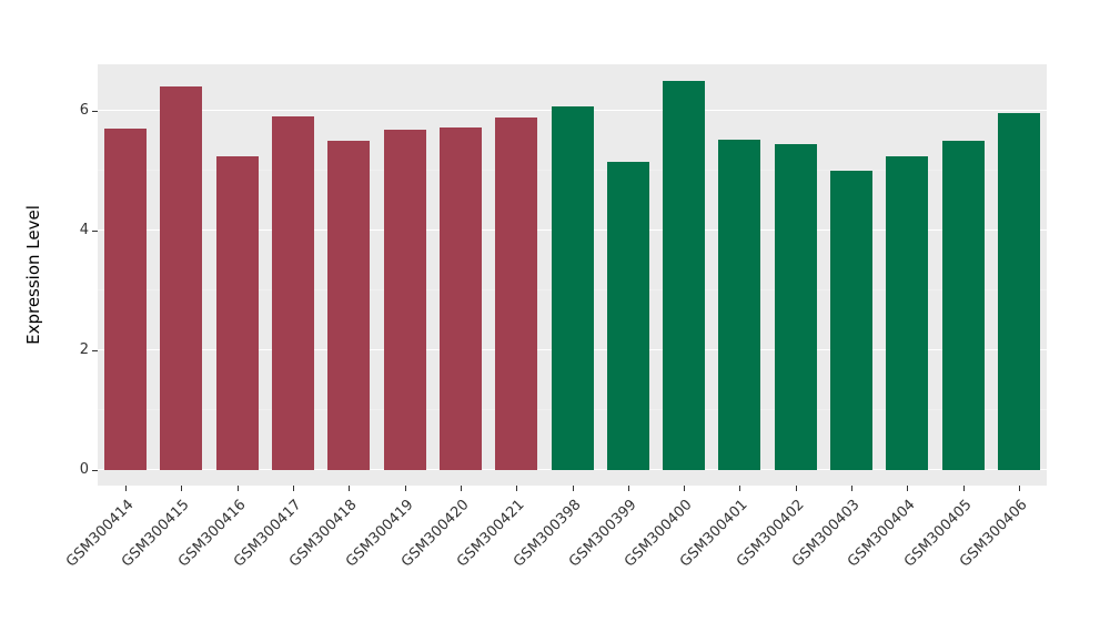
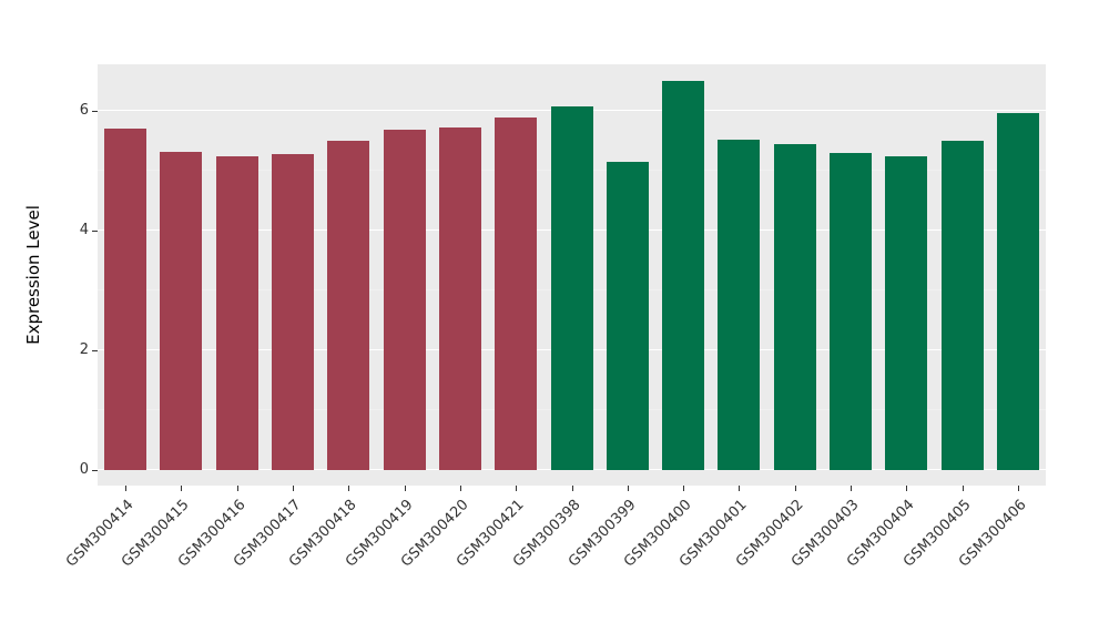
GSM300415: 6.4 -> 5.3
GSM300417: 5.9 -> 5.3
GSM300403: 5.0 -> 5.3
